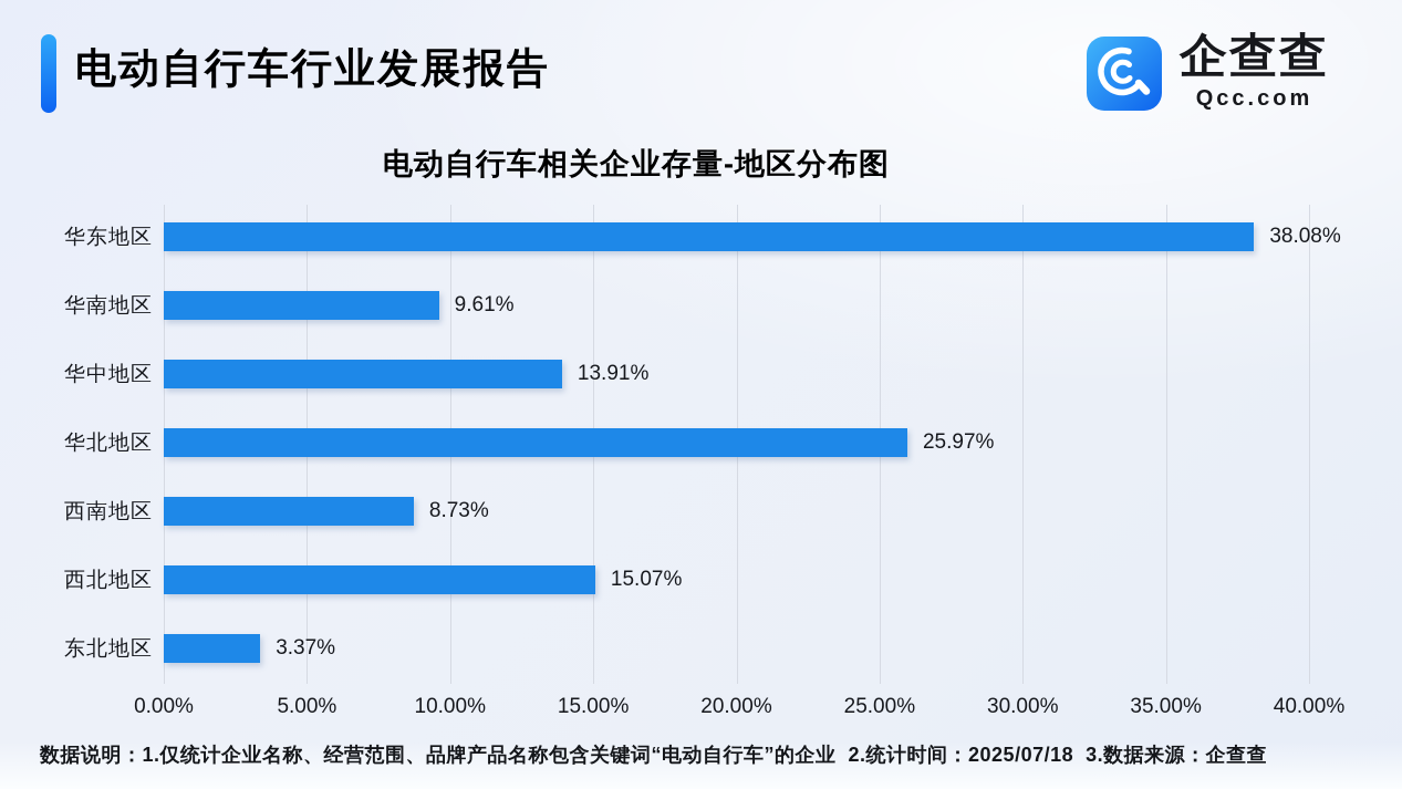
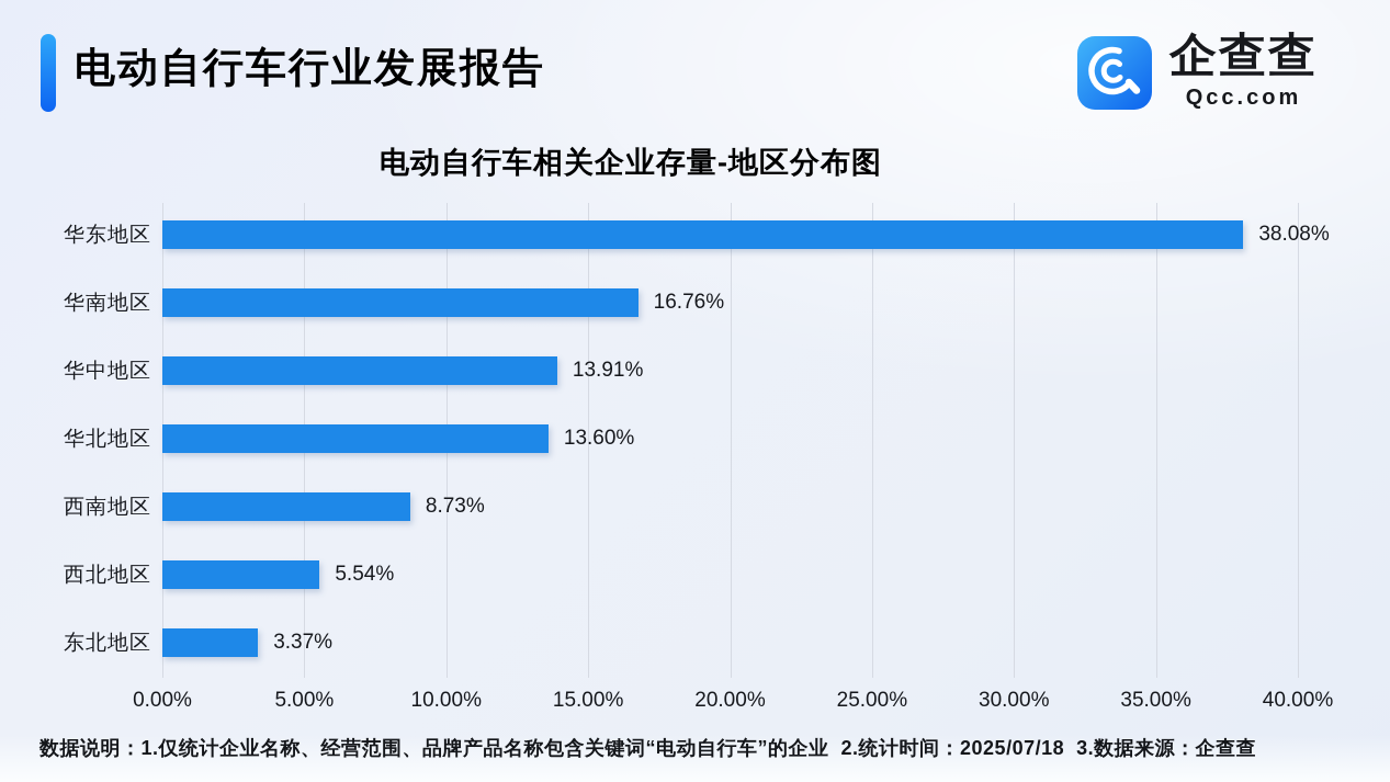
华南地区: 9.61% -> 16.76%
华北地区: 25.97% -> 13.60%
西北地区: 15.07% -> 5.54%
